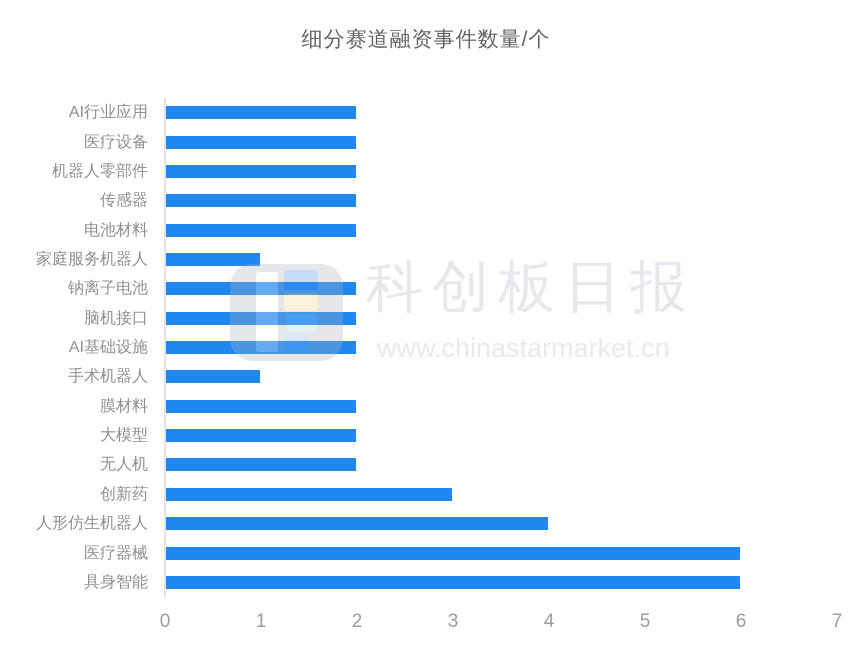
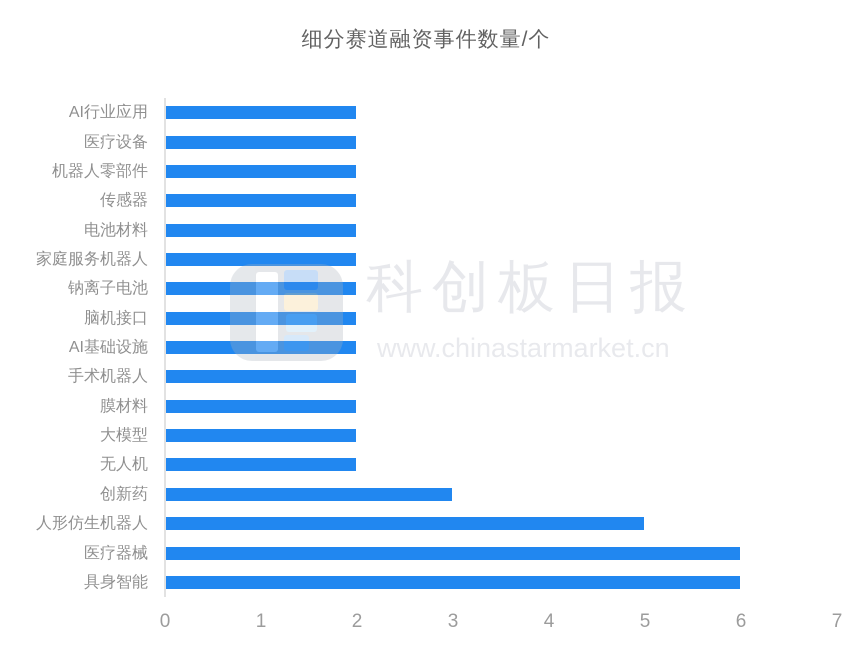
家庭服务机器人: 1 -> 2
手术机器人: 1 -> 2
人形仿生机器人: 4 -> 5
